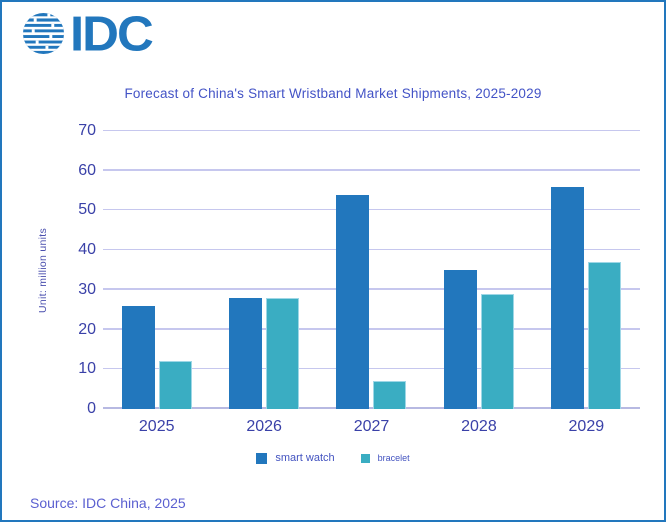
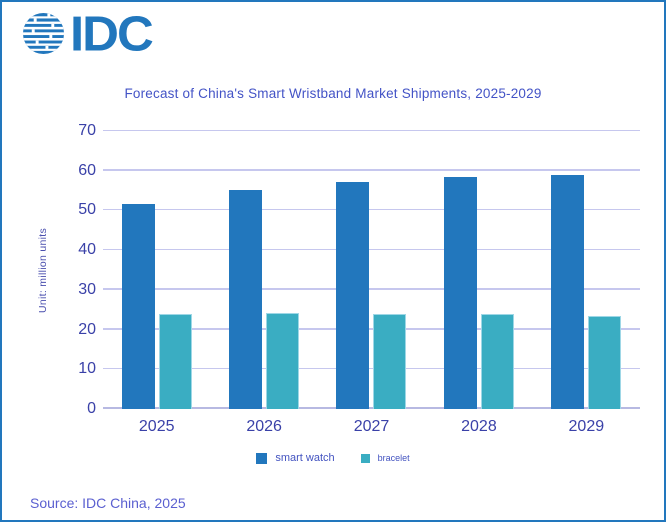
smart watch/2025: 26 -> 52
bracelet/2025: 12 -> 24
smart watch/2026: 28 -> 55
bracelet/2026: 28 -> 24
smart watch/2027: 54 -> 57
bracelet/2027: 7 -> 24
smart watch/2028: 35 -> 58
bracelet/2028: 29 -> 24
smart watch/2029: 56 -> 59
bracelet/2029: 37 -> 23
